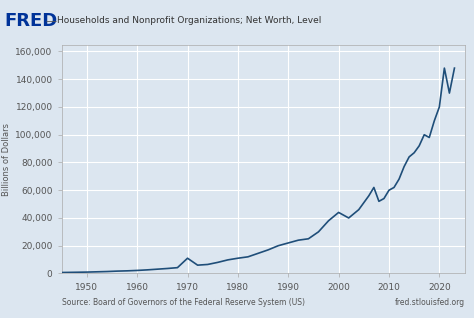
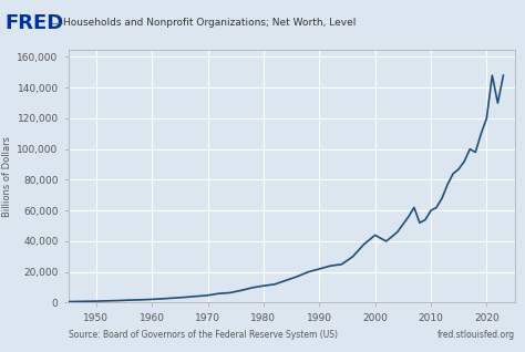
1970: 11,000 -> 5,000
